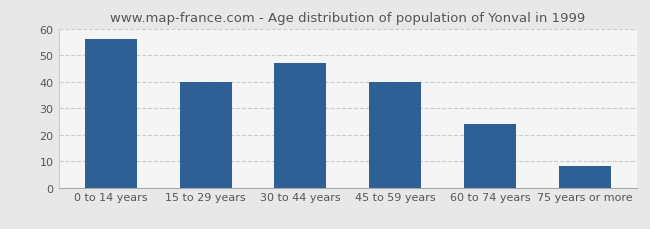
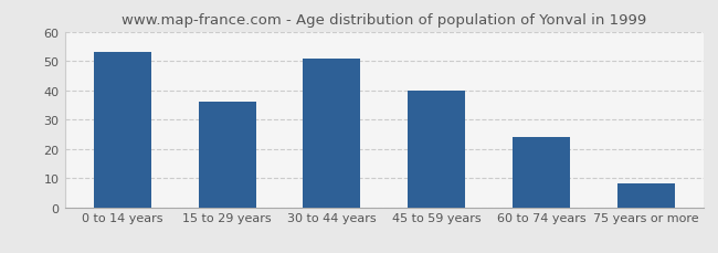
0 to 14 years: 56 -> 53
15 to 29 years: 40 -> 36
30 to 44 years: 47 -> 51
